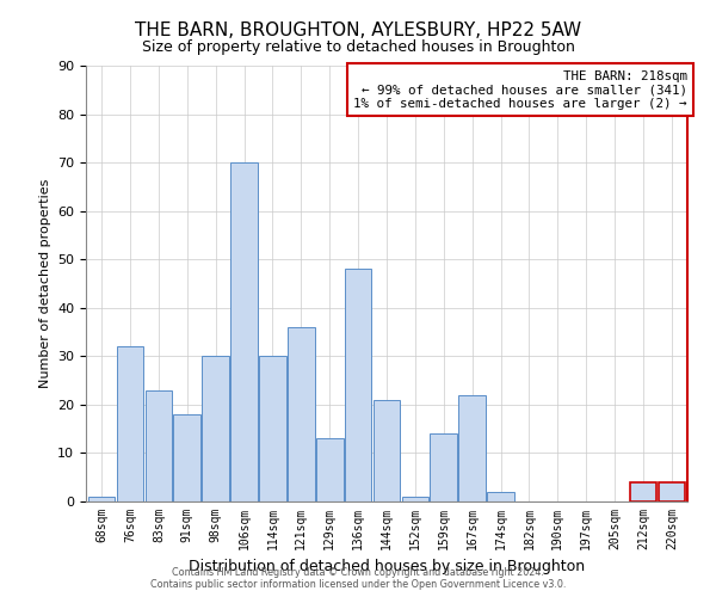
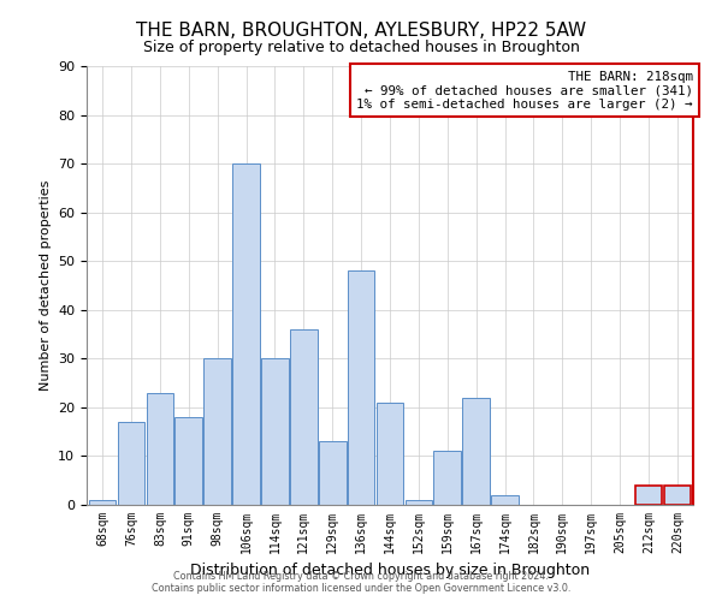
76sqm: 32 -> 17
159sqm: 14 -> 11
